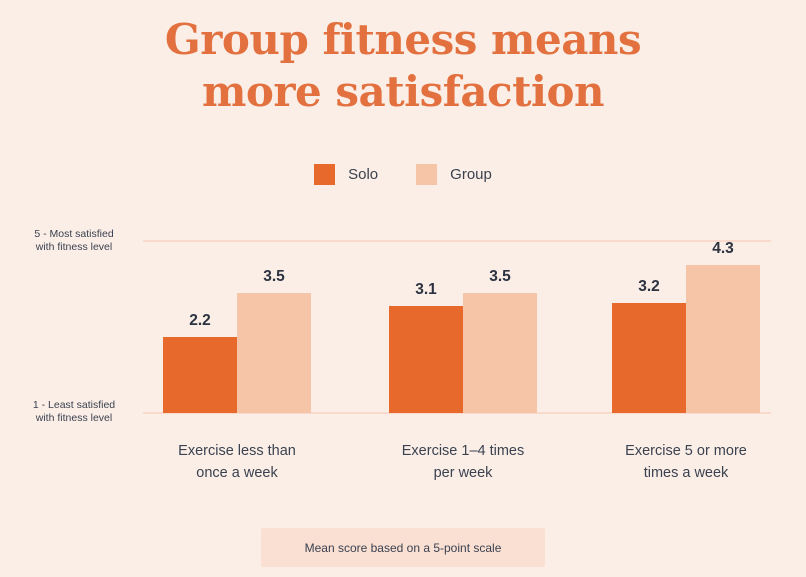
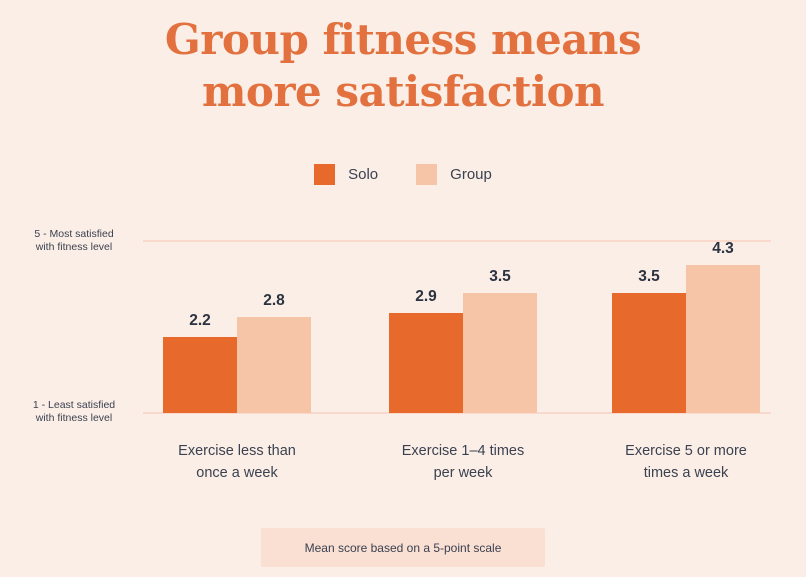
Group/Exercise less than once a week: 3.5 -> 2.8
Solo/Exercise 1–4 times per week: 3.1 -> 2.9
Solo/Exercise 5 or more times a week: 3.2 -> 3.5
